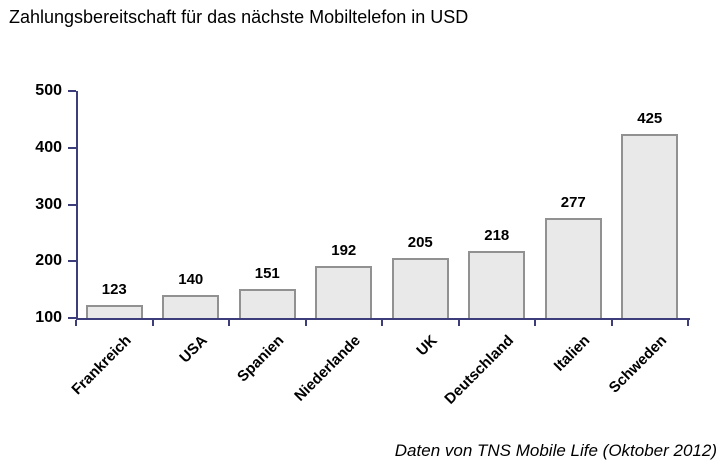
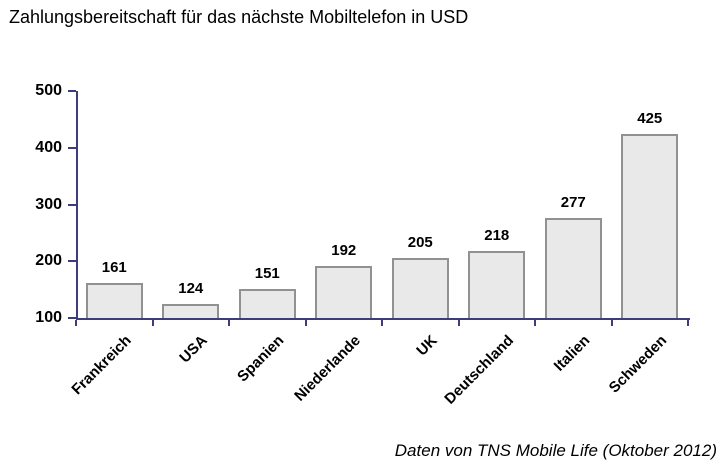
Frankreich: 123 -> 161
USA: 140 -> 124
